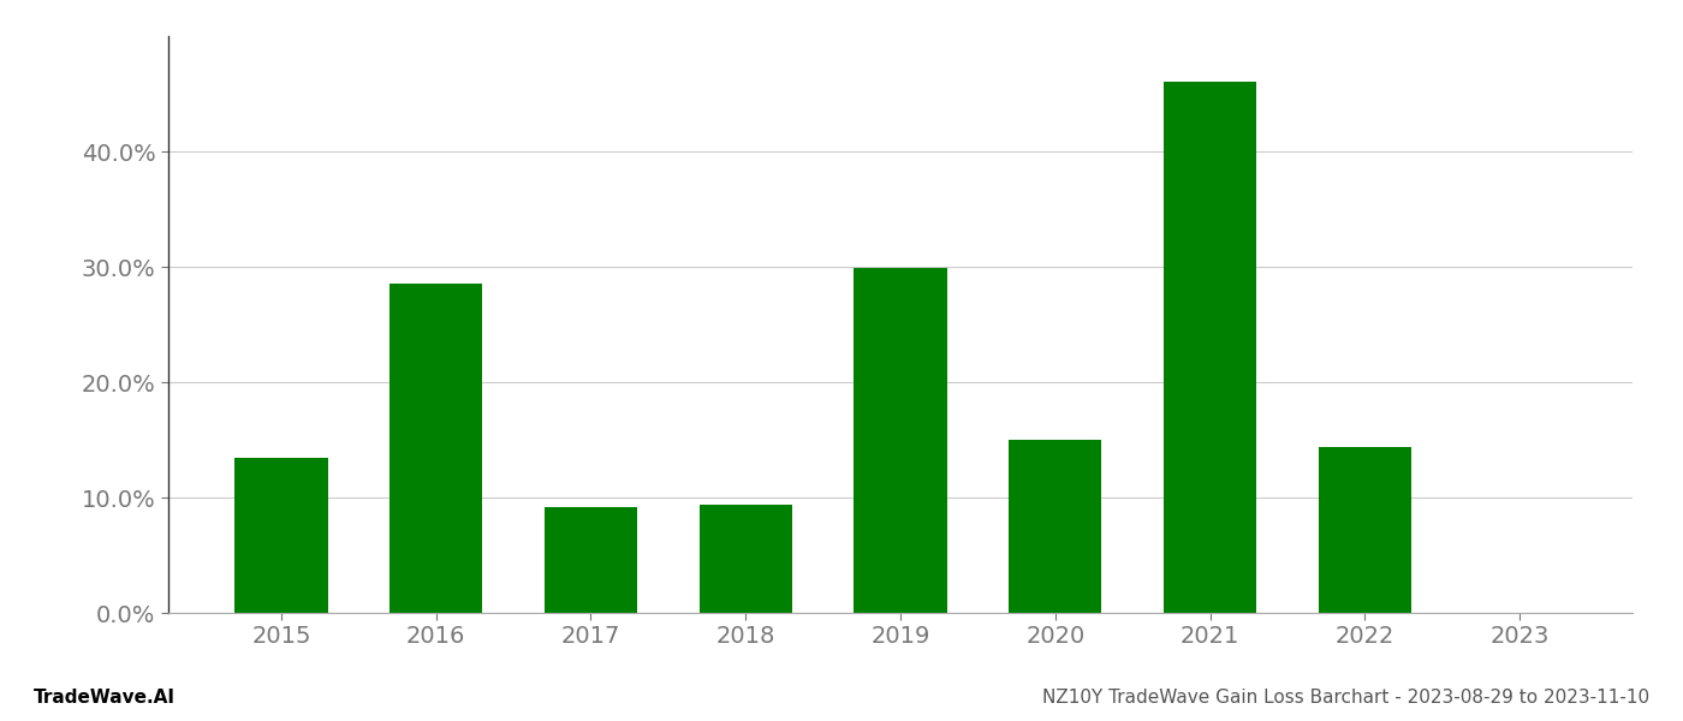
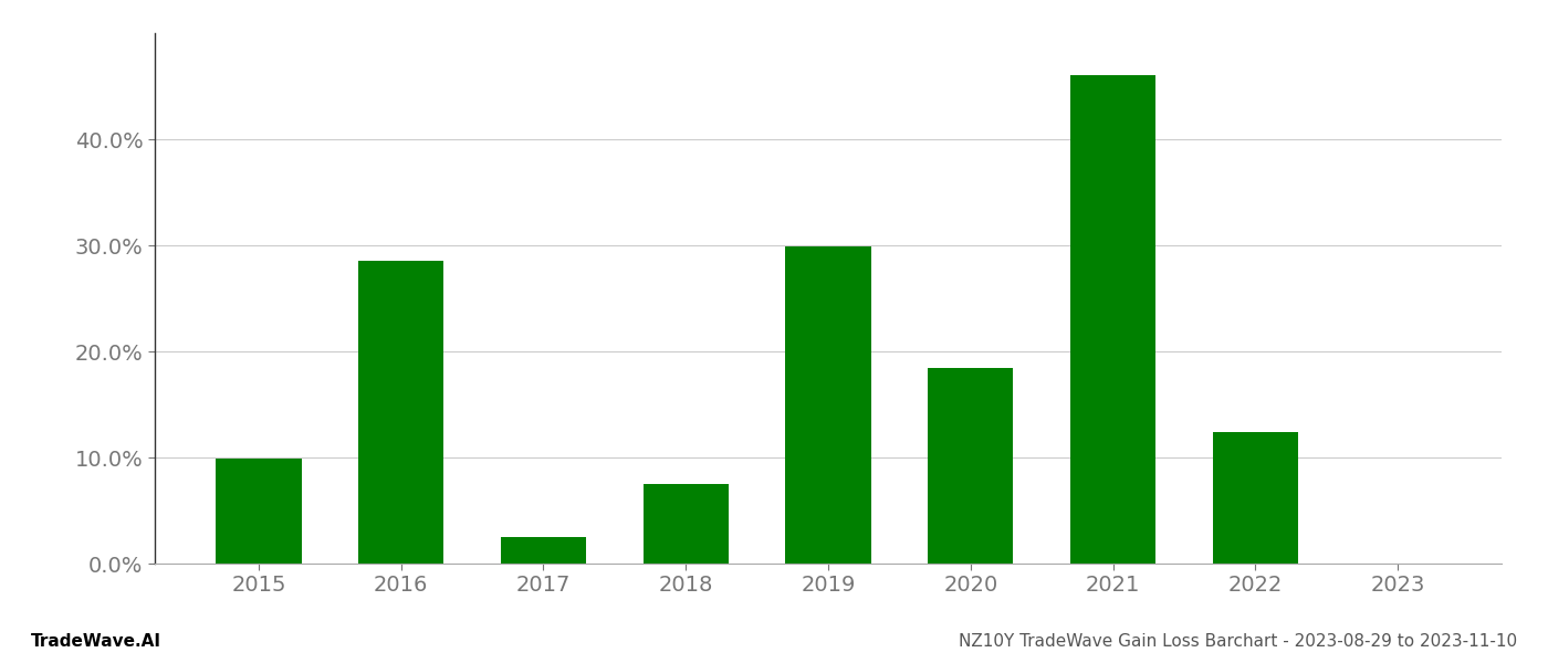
2015: 13.4% -> 9.9%
2017: 9.2% -> 2.5%
2018: 9.4% -> 7.5%
2020: 15.0% -> 18.4%
2022: 14.4% -> 12.4%
